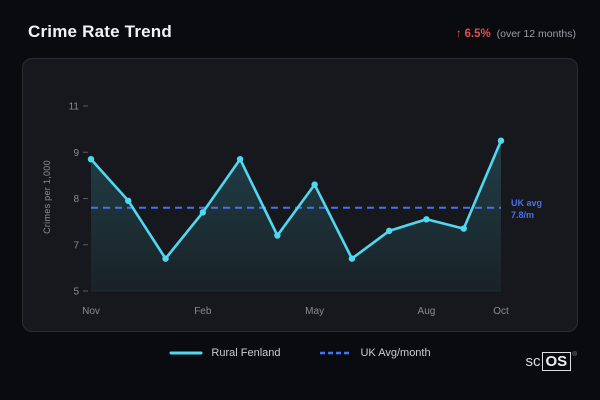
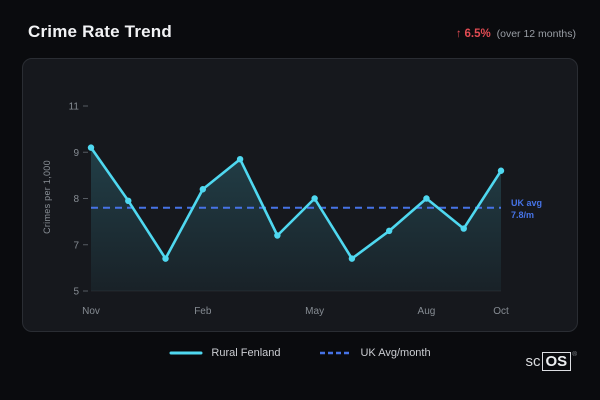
Nov: 8.8 -> 9.2
Feb: 7.7 -> 8.2
May: 8.3 -> 8.0
Aug: 7.5 -> 8.0
Oct: 9.5 -> 8.6
